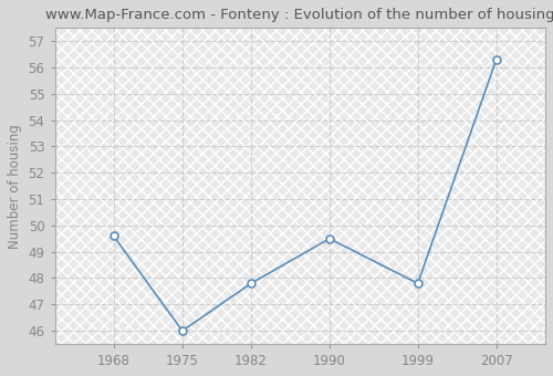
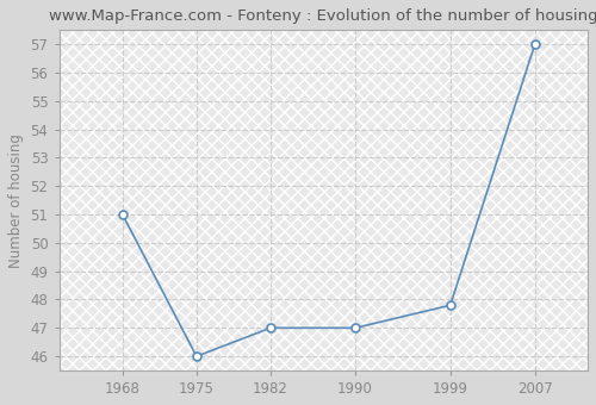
1968: 49.6 -> 51.0
1982: 47.8 -> 47.0
1990: 49.5 -> 47.0
2007: 56.3 -> 57.0
